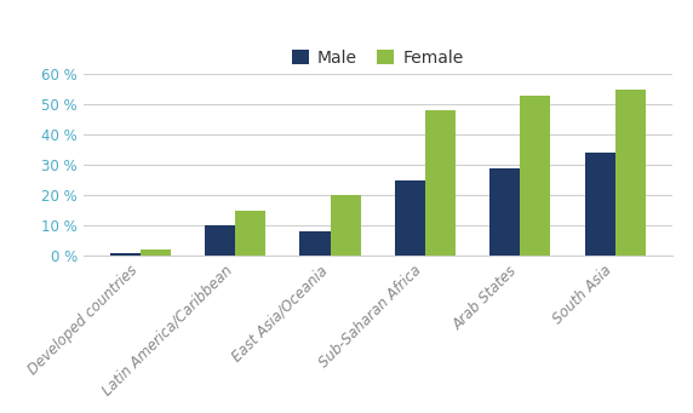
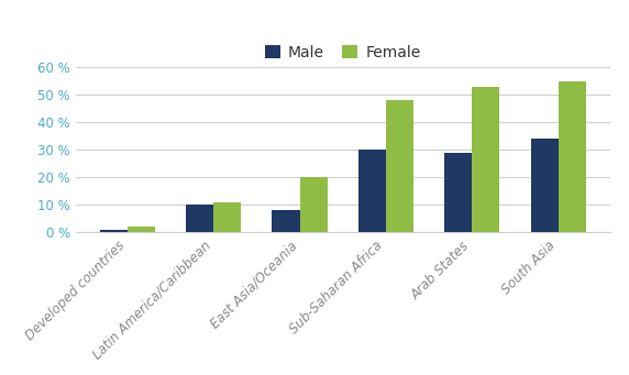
Female/Latin America/Caribbean: 15 % -> 11 %
Male/Sub-Saharan Africa: 25 % -> 30 %
